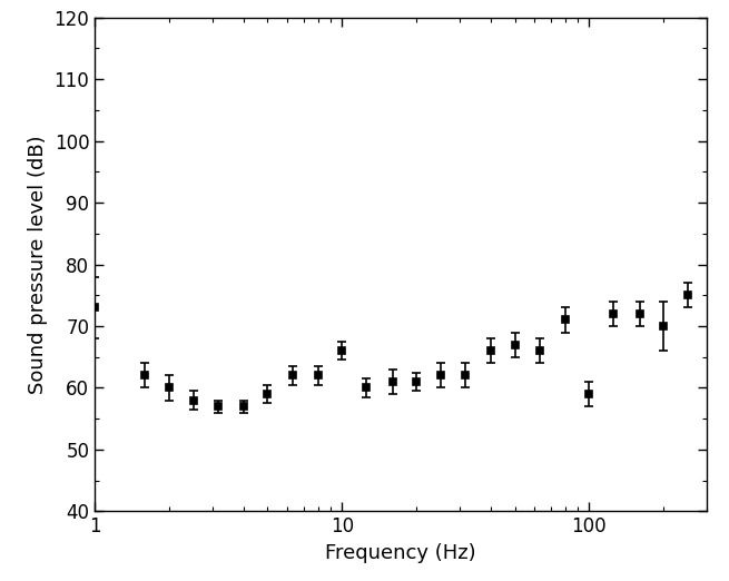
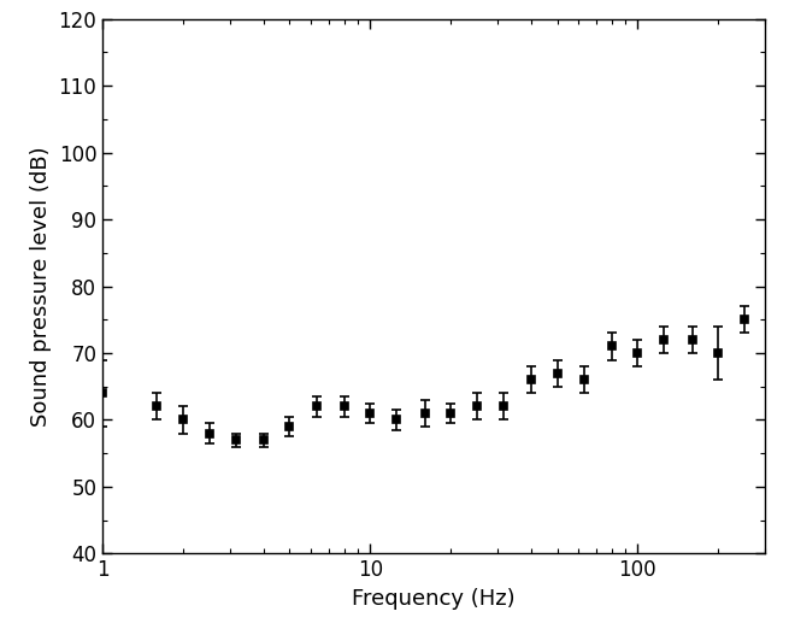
1: 73 -> 64
10: 66 -> 61
100: 59 -> 70
